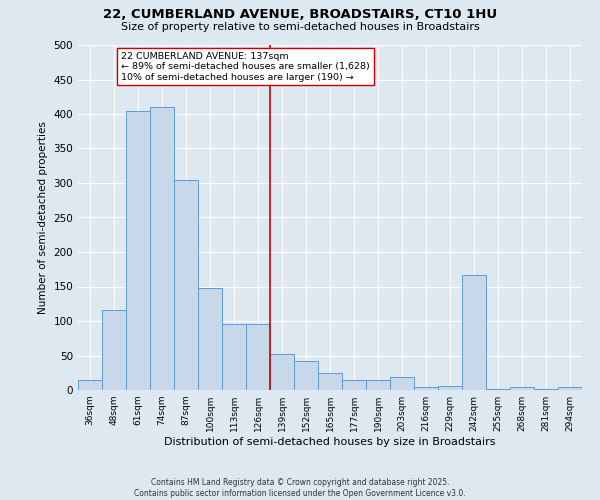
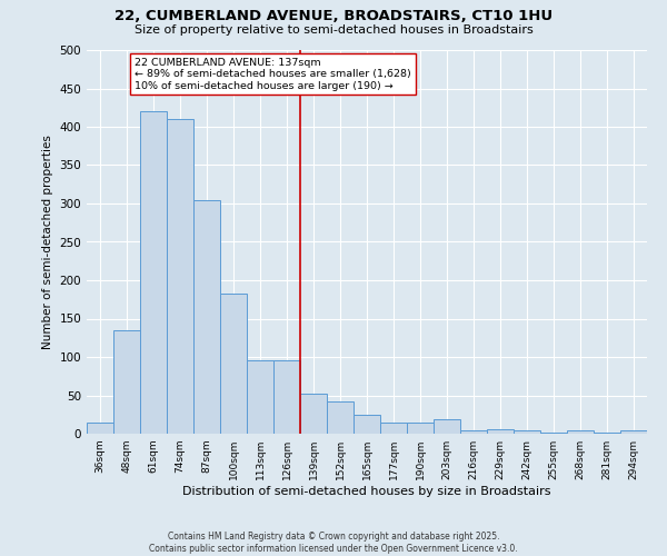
48sqm: 116 -> 135
61sqm: 404 -> 420
100sqm: 148 -> 182
242sqm: 166 -> 5
